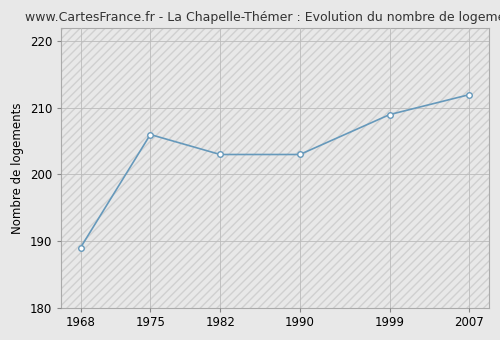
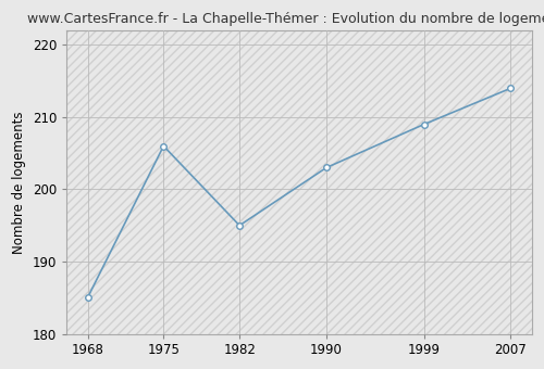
1968: 189 -> 185
1982: 203 -> 195
2007: 212 -> 214
